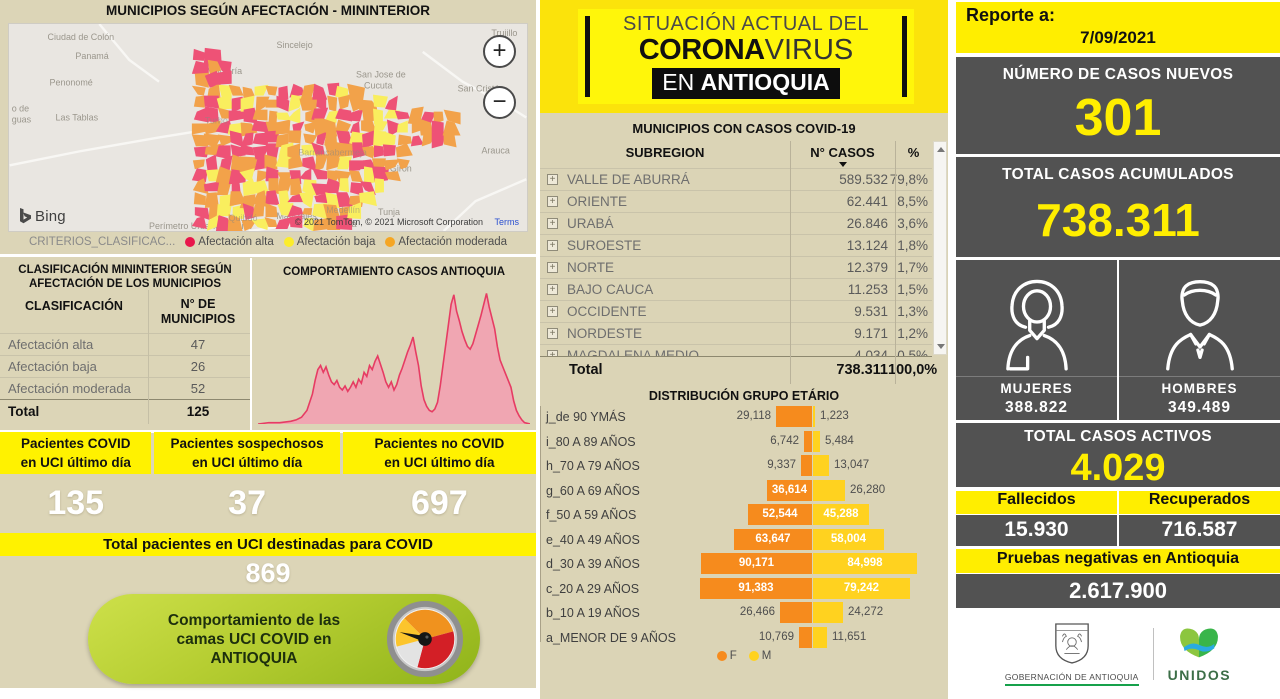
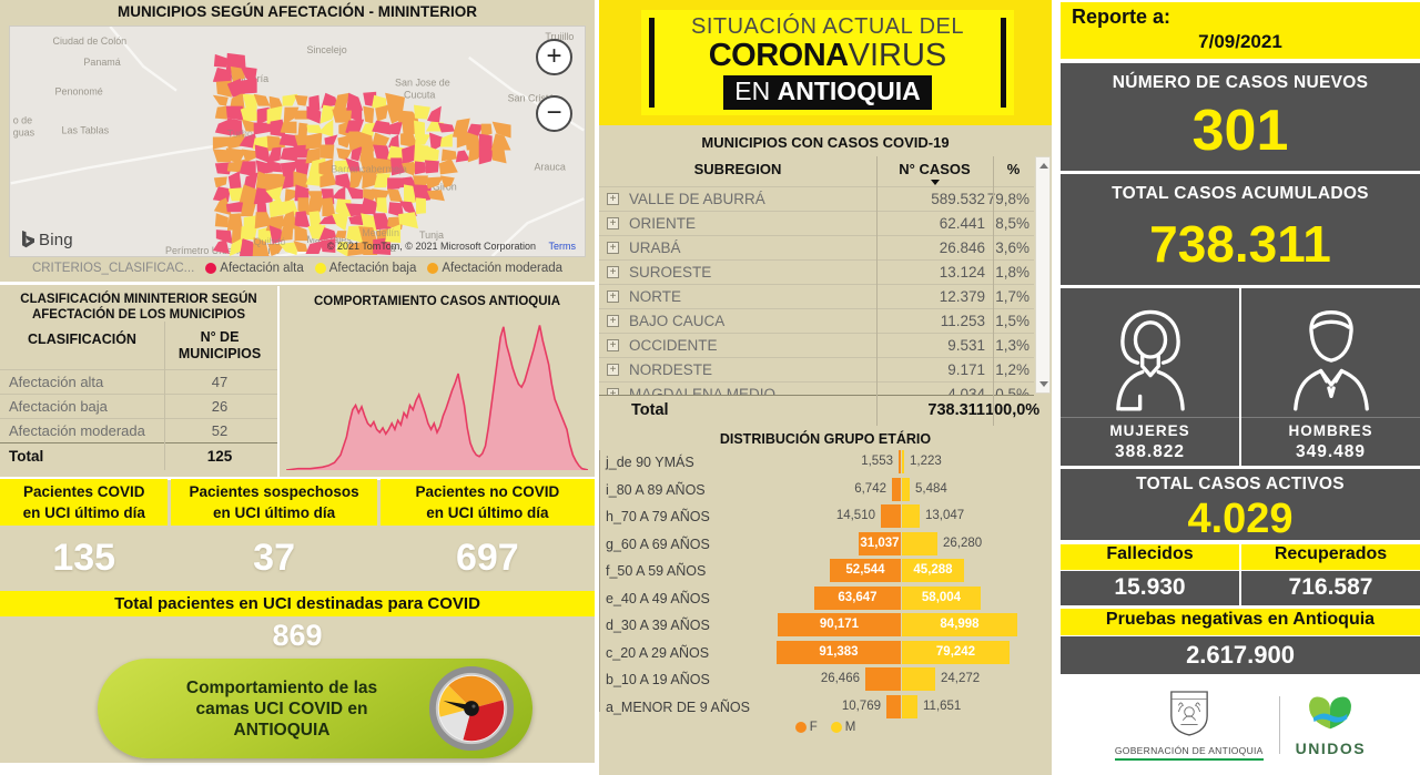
DISTRIBUCIÓN GRUPO ETÁRIO/F/j_de 90 YMÁS: 29,118 -> 1,553
DISTRIBUCIÓN GRUPO ETÁRIO/F/h_70 A 79 AÑOS: 9,337 -> 14,510
DISTRIBUCIÓN GRUPO ETÁRIO/F/g_60 A 69 AÑOS: 36,614 -> 31,037
